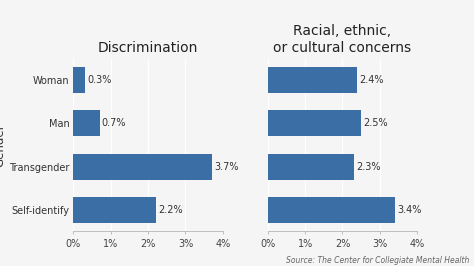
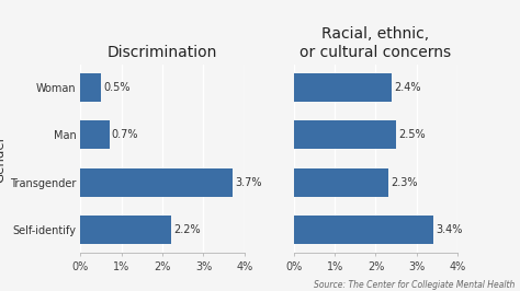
Discrimination/Woman: 0.3% -> 0.5%
